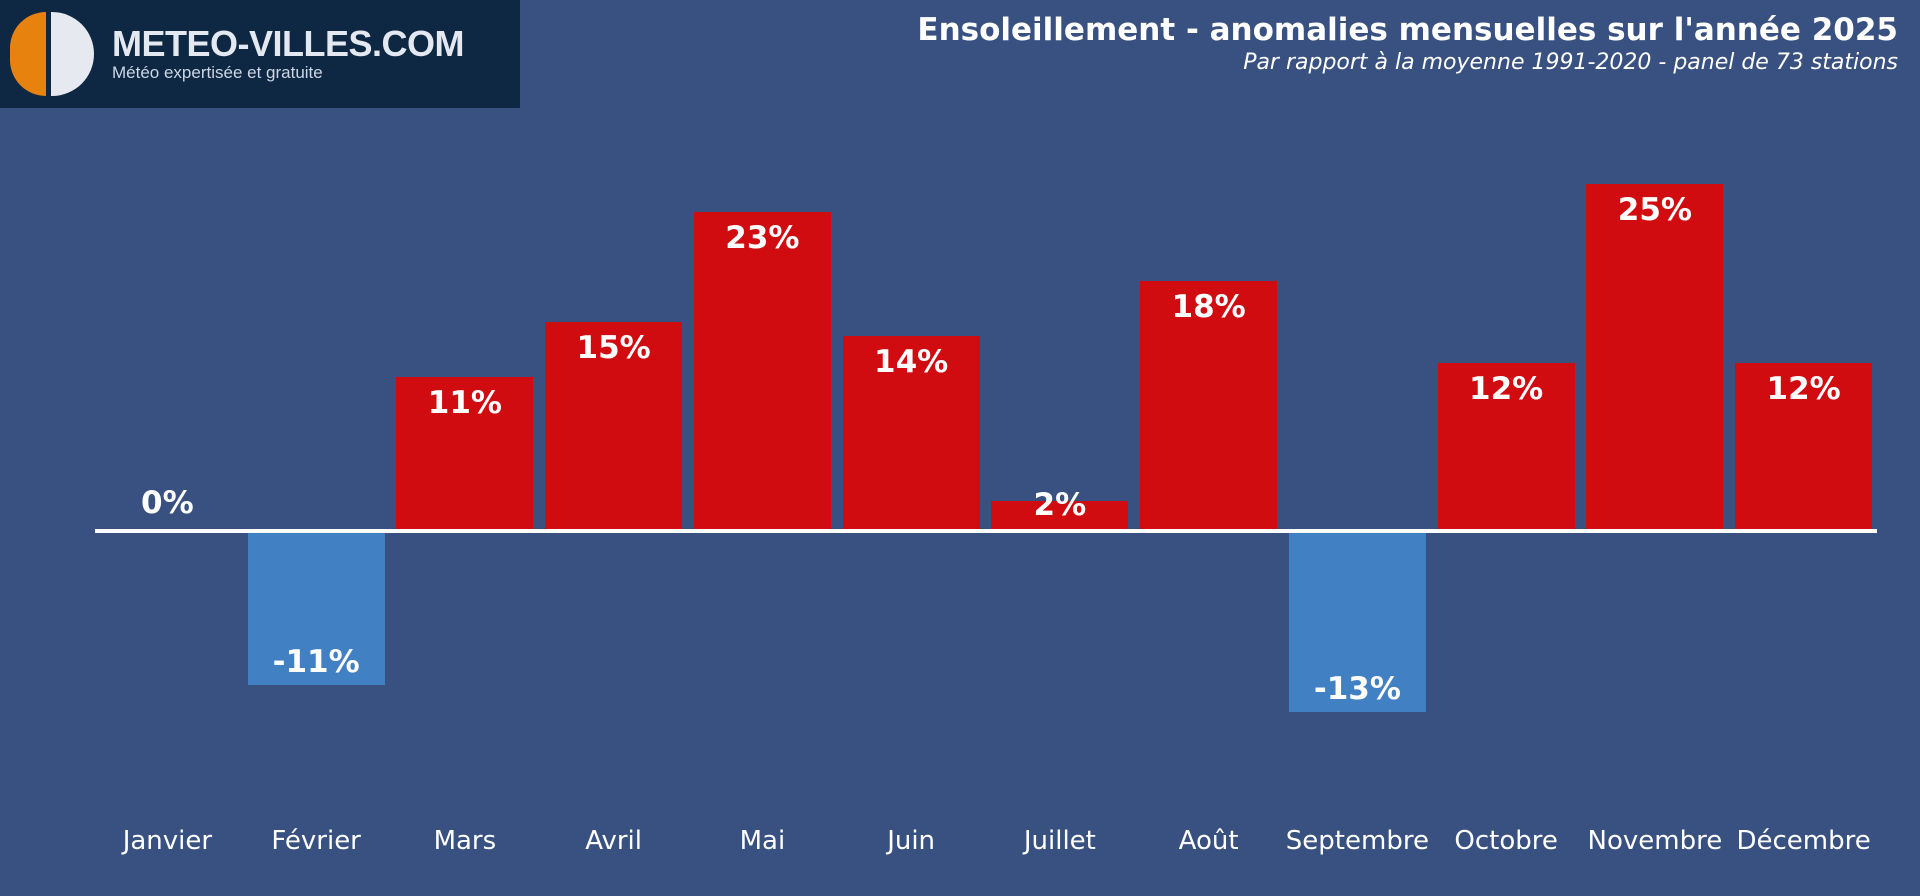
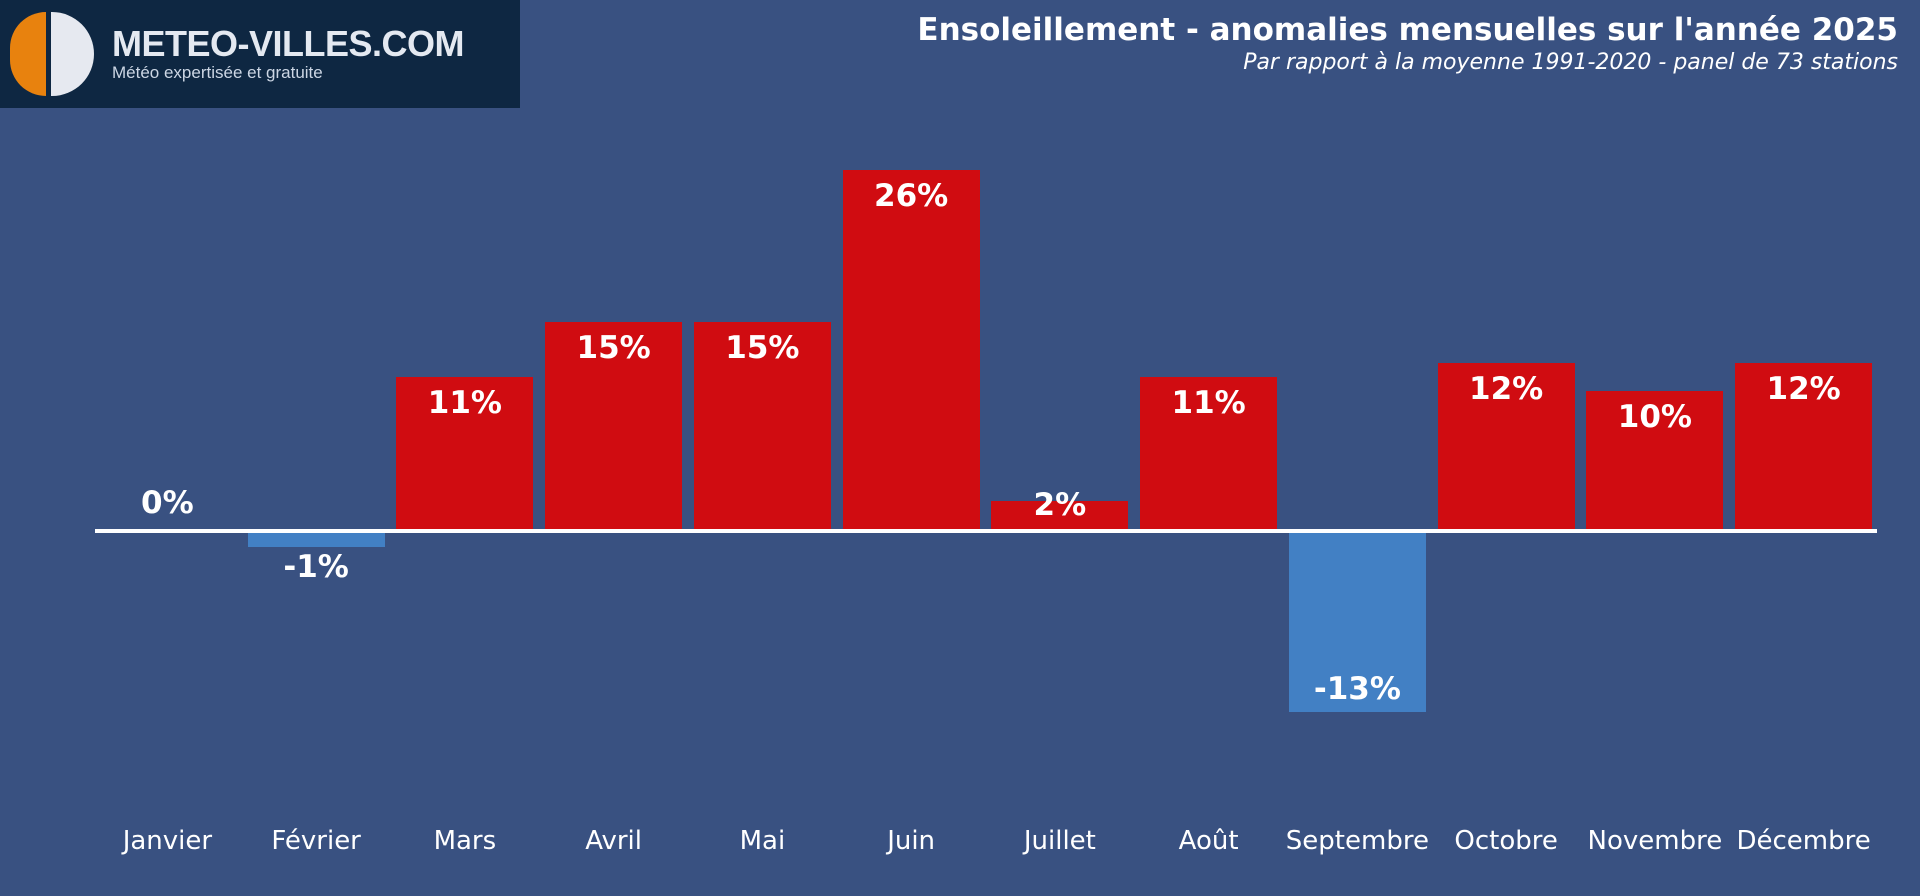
Février: -11% -> -1%
Mai: 23% -> 15%
Juin: 14% -> 26%
Août: 18% -> 11%
Novembre: 25% -> 10%
